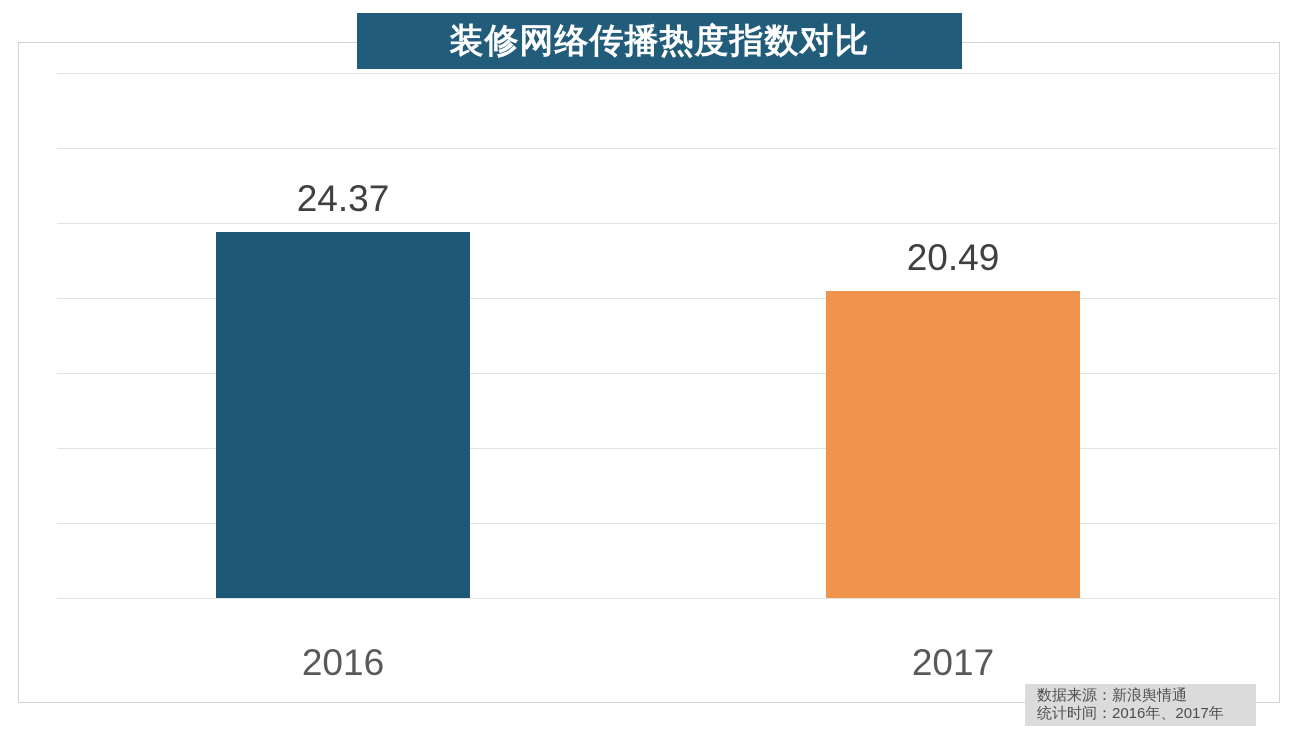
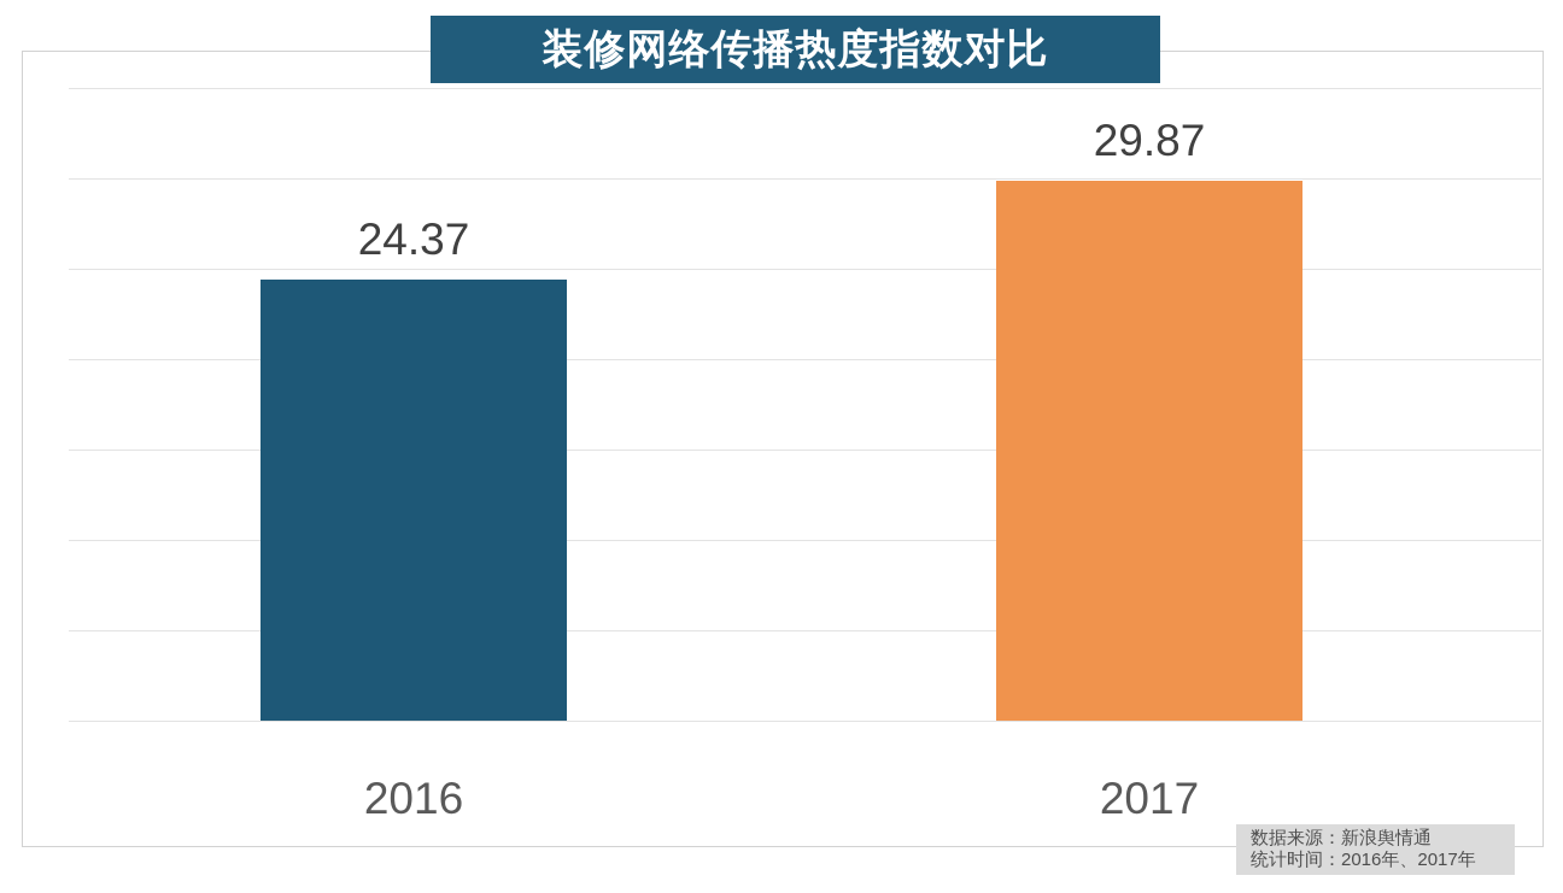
2017: 20.49 -> 29.87
